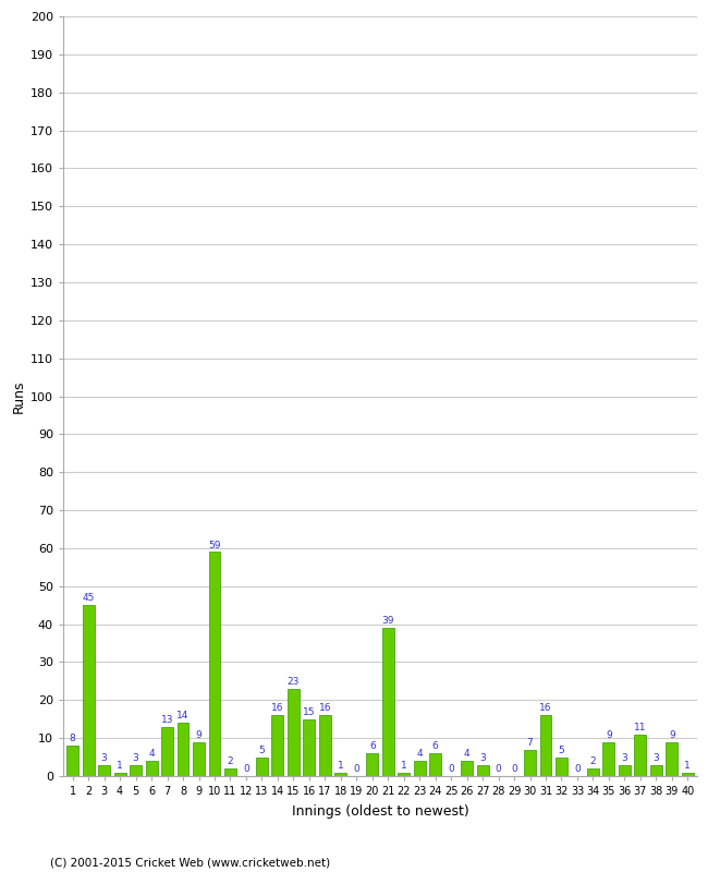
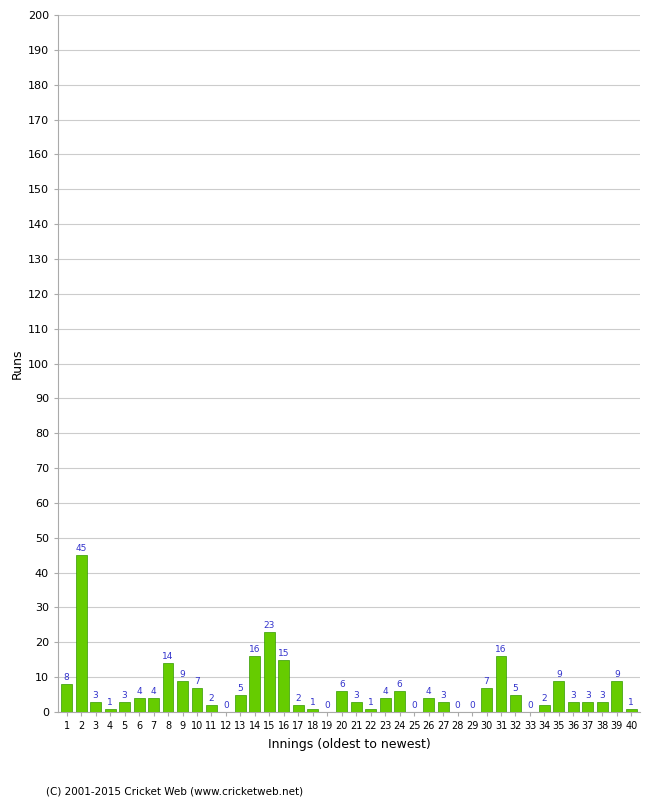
7: 13 -> 4
10: 59 -> 7
17: 16 -> 2
21: 39 -> 3
37: 11 -> 3
